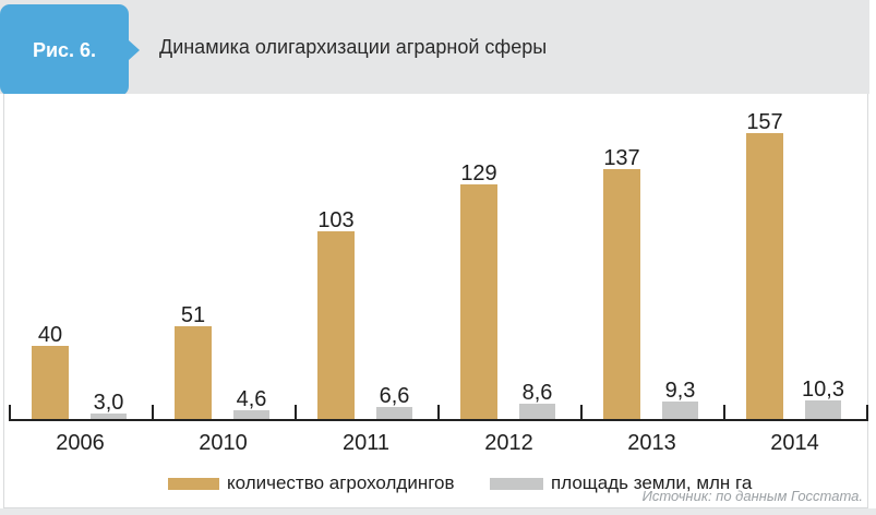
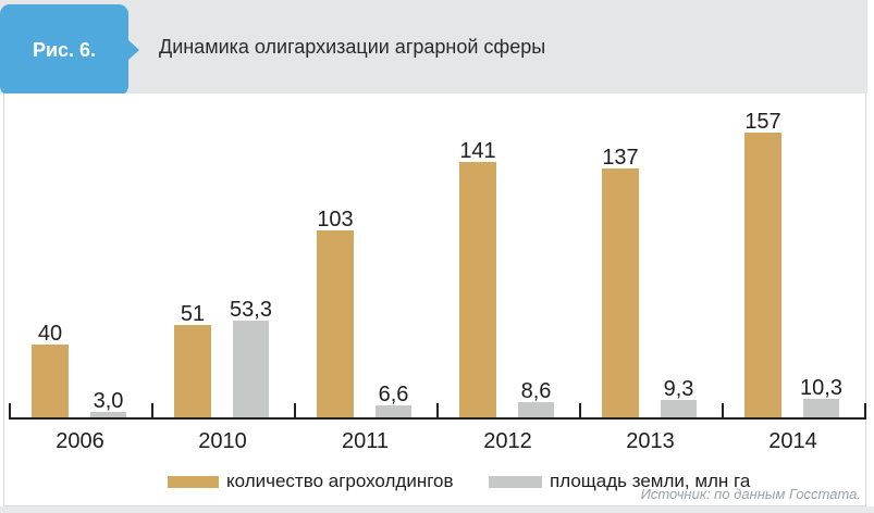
площадь земли, млн га/2010: 4,6 -> 53,3
количество агрохолдингов/2012: 129 -> 141
